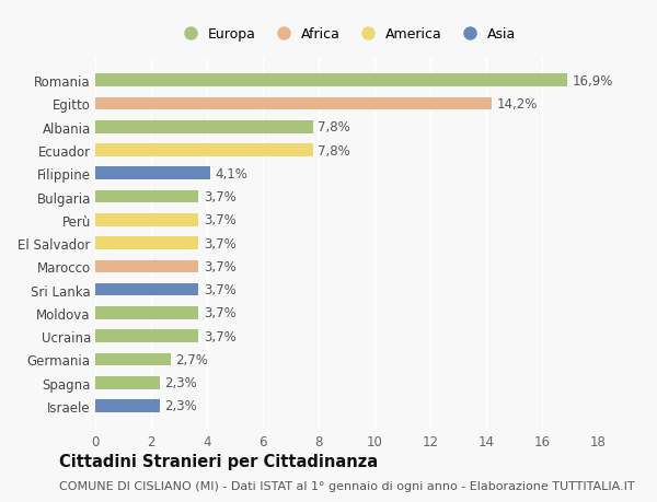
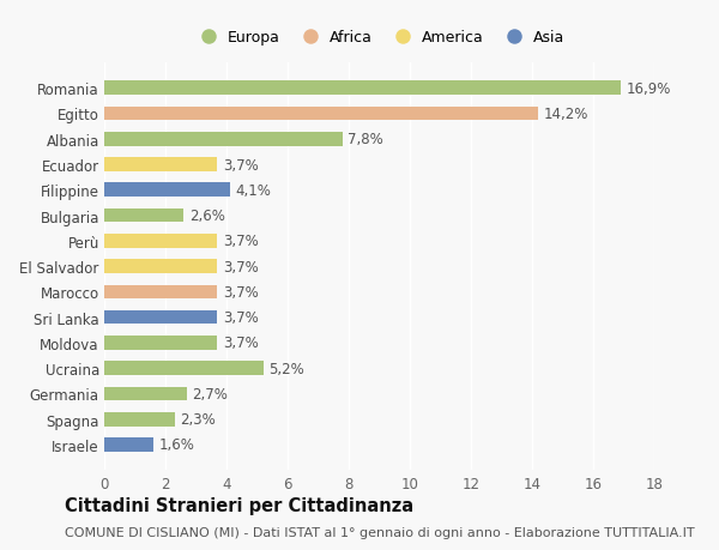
Ecuador: 7,8% -> 3,7%
Bulgaria: 3,7% -> 2,6%
Ucraina: 3,7% -> 5,2%
Israele: 2,3% -> 1,6%
